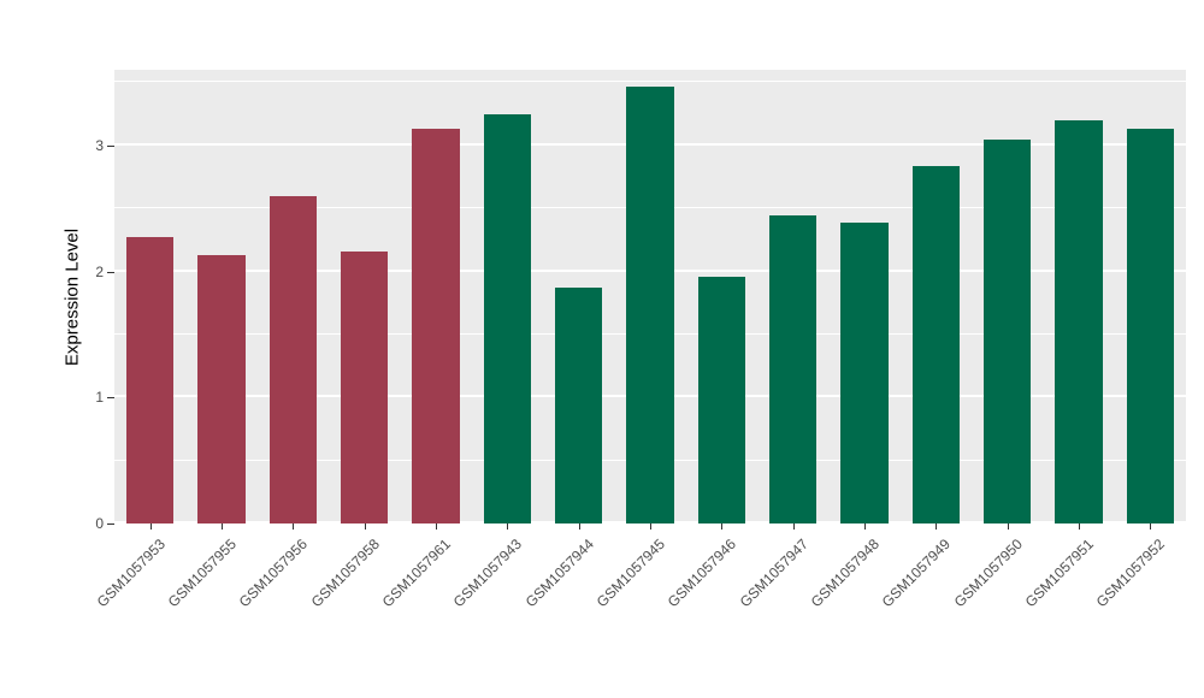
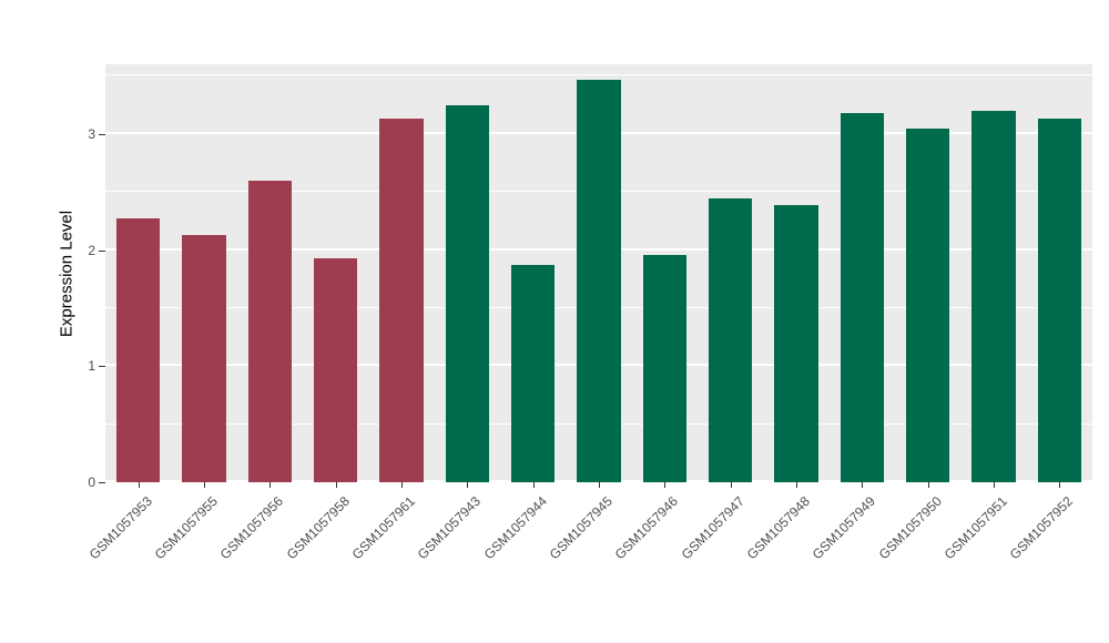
GSM1057958: 2.16 -> 1.93
GSM1057949: 2.84 -> 3.18
